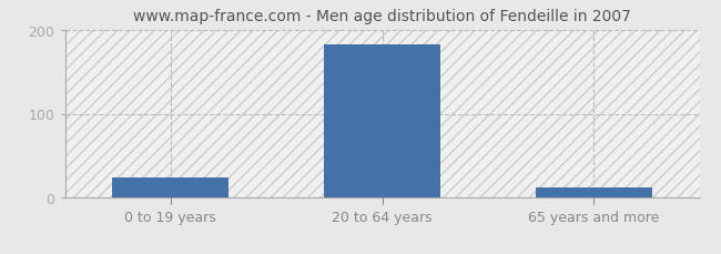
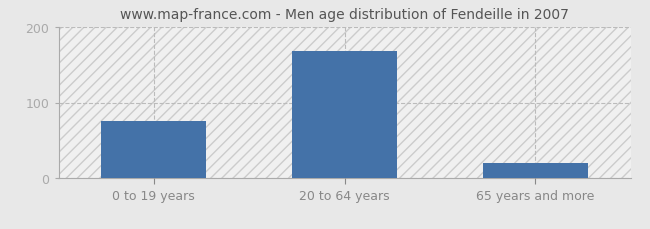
0 to 19 years: 24 -> 75
20 to 64 years: 182 -> 168
65 years and more: 12 -> 20
